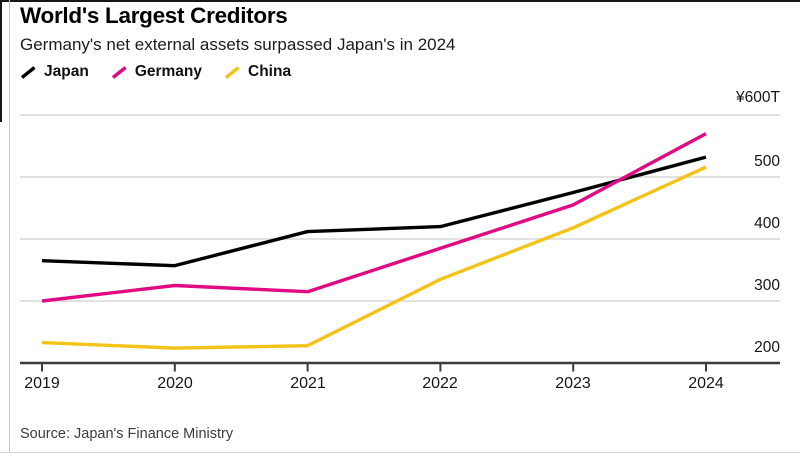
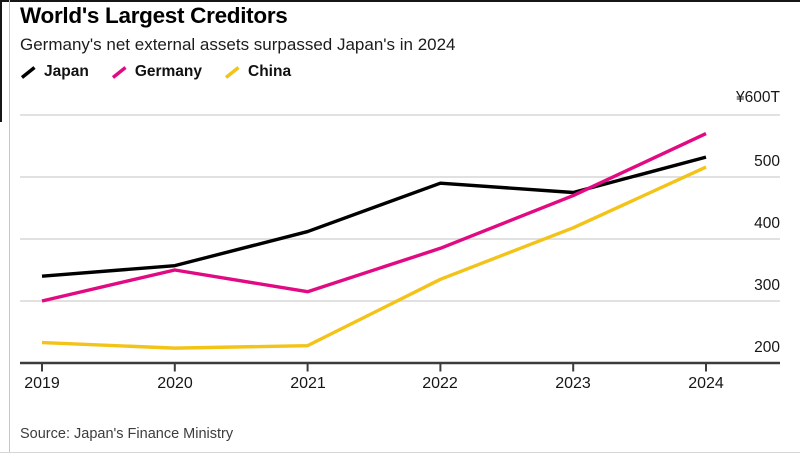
Japan/2019: 360 -> 340
Germany/2020: 320 -> 350
Japan/2022: 420 -> 490
Germany/2023: 460 -> 470
